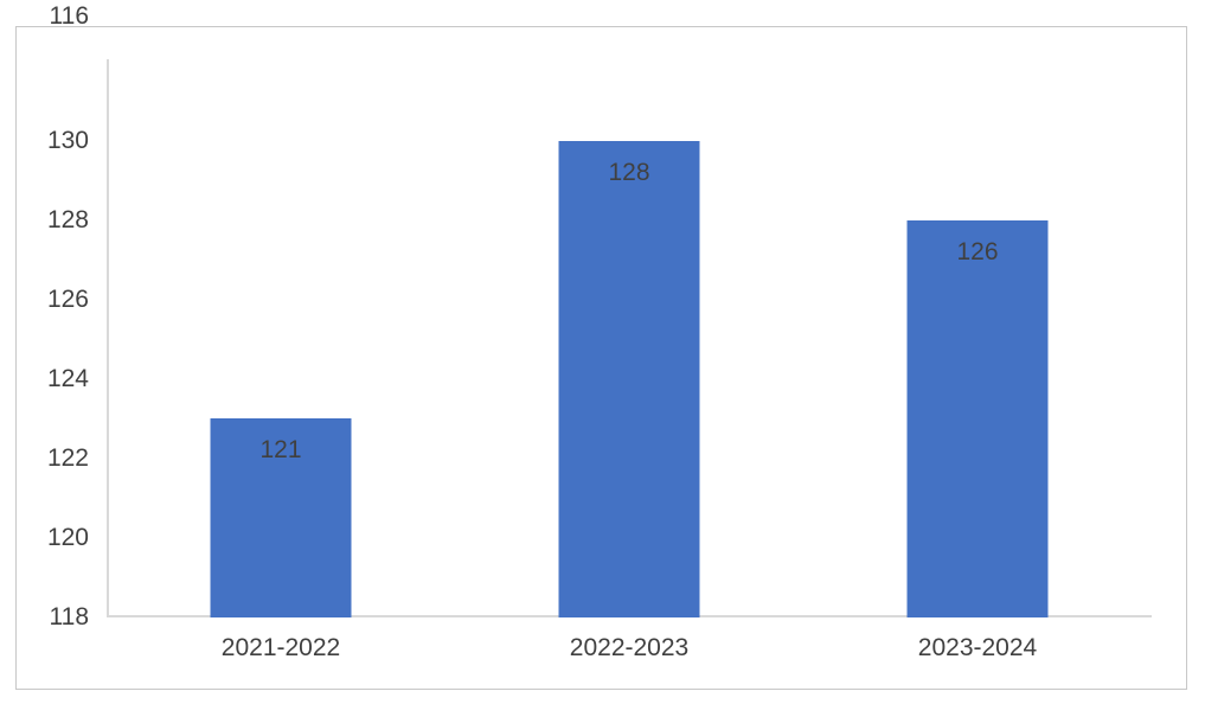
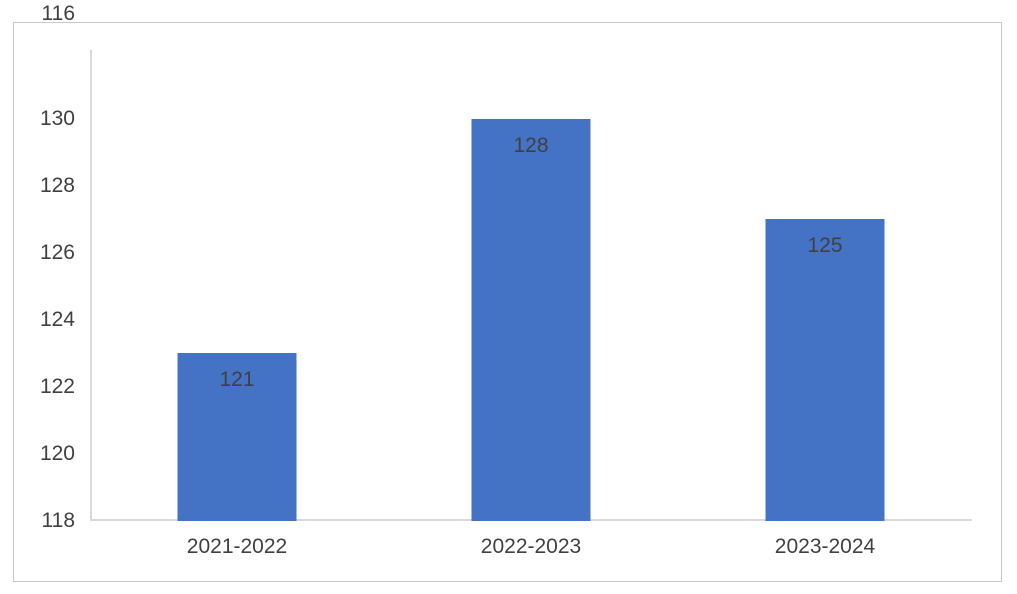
2023-2024: 126 -> 125
